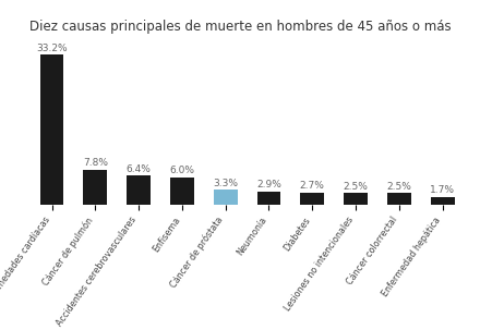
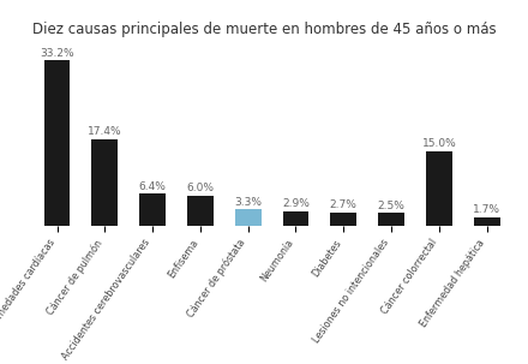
Cáncer de pulmón: 7.8% -> 17.4%
Cáncer colorrectal: 2.5% -> 15.0%
